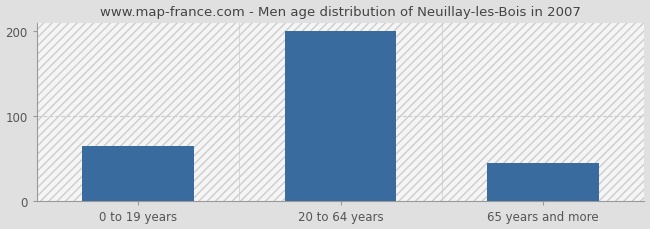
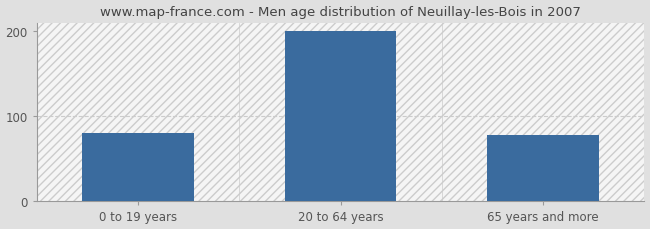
0 to 19 years: 65 -> 80
65 years and more: 45 -> 78
